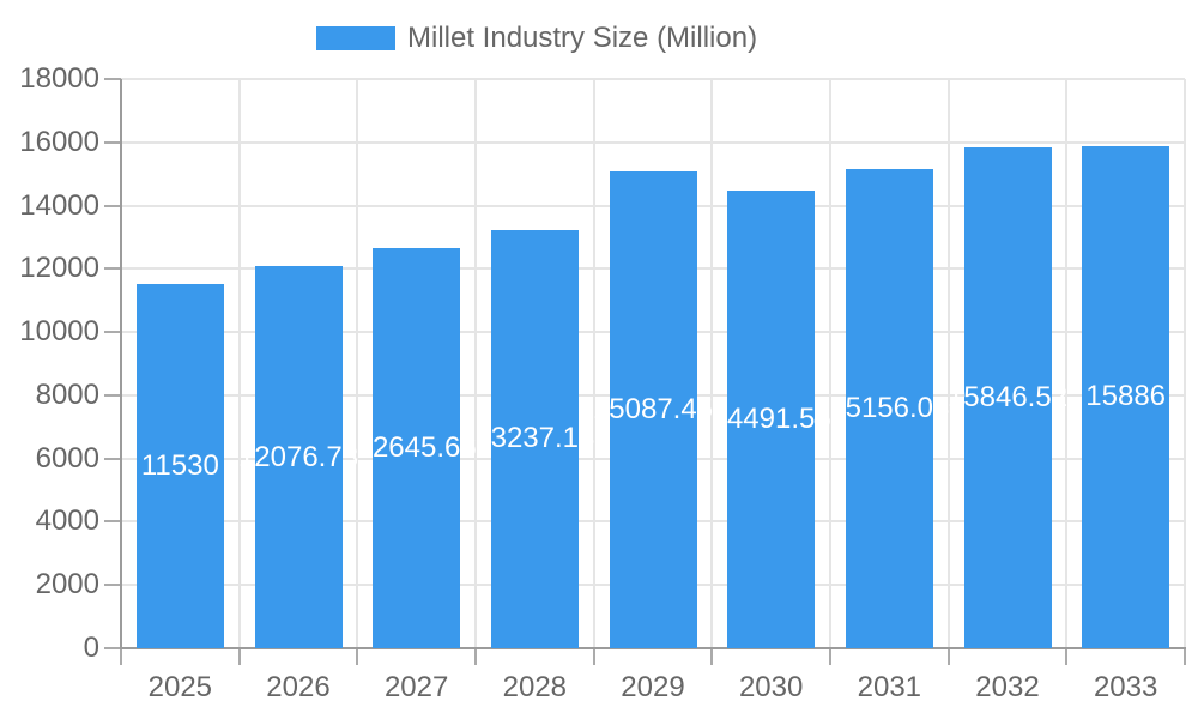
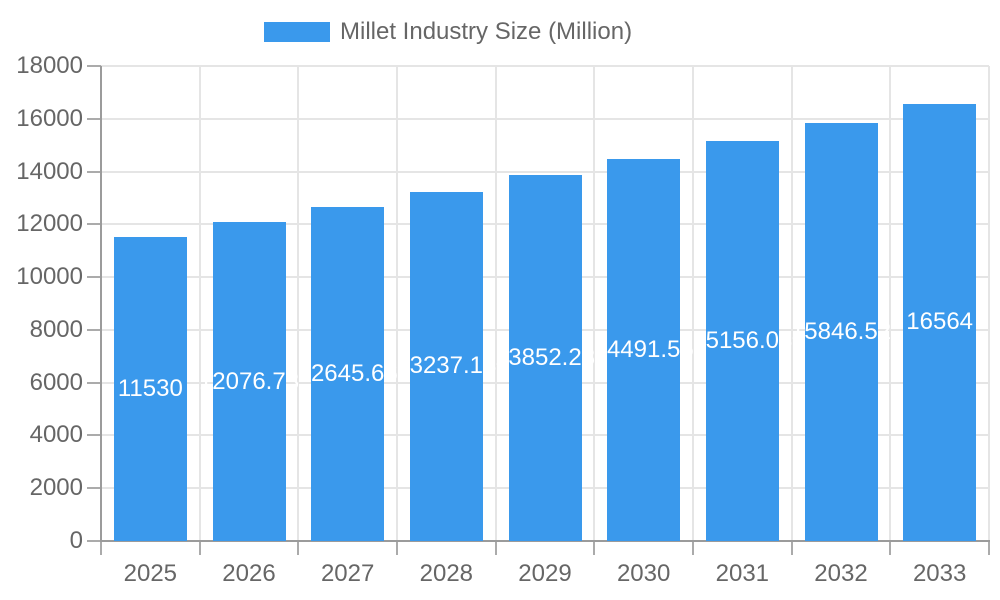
2029: 15087.45 -> 13852.28
2033: 15886 -> 16564
